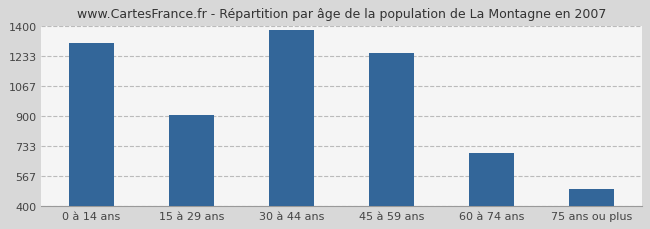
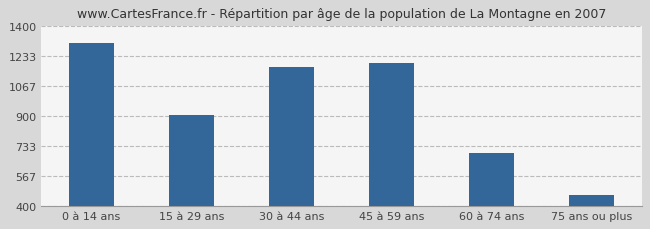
30 à 44 ans: 1380 -> 1170
45 à 59 ans: 1250 -> 1190
75 ans ou plus: 500 -> 460
